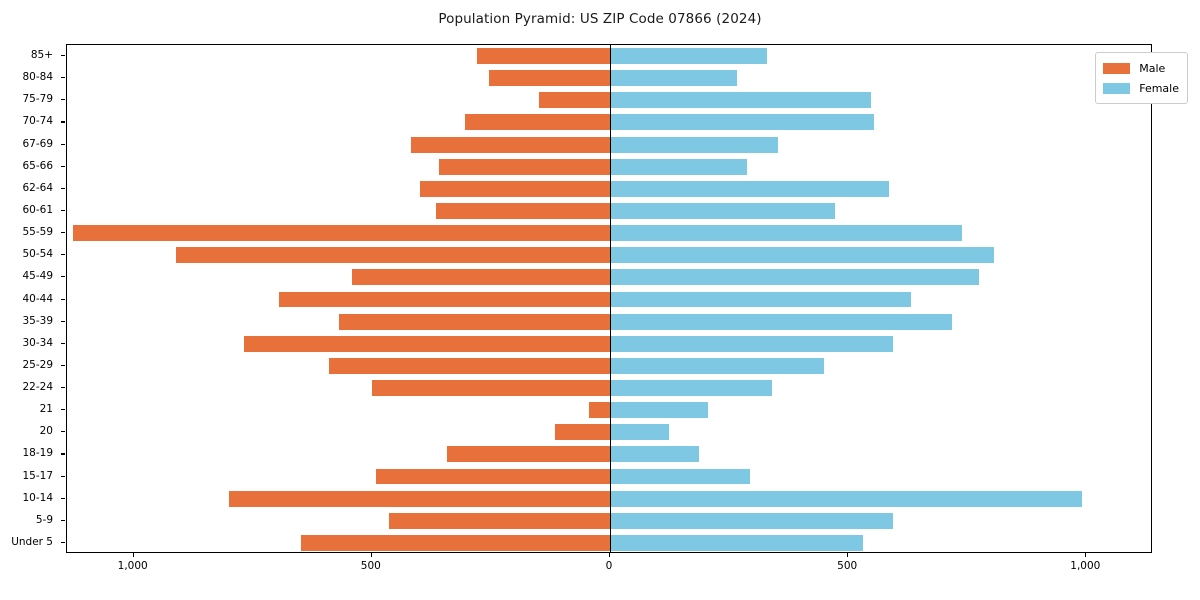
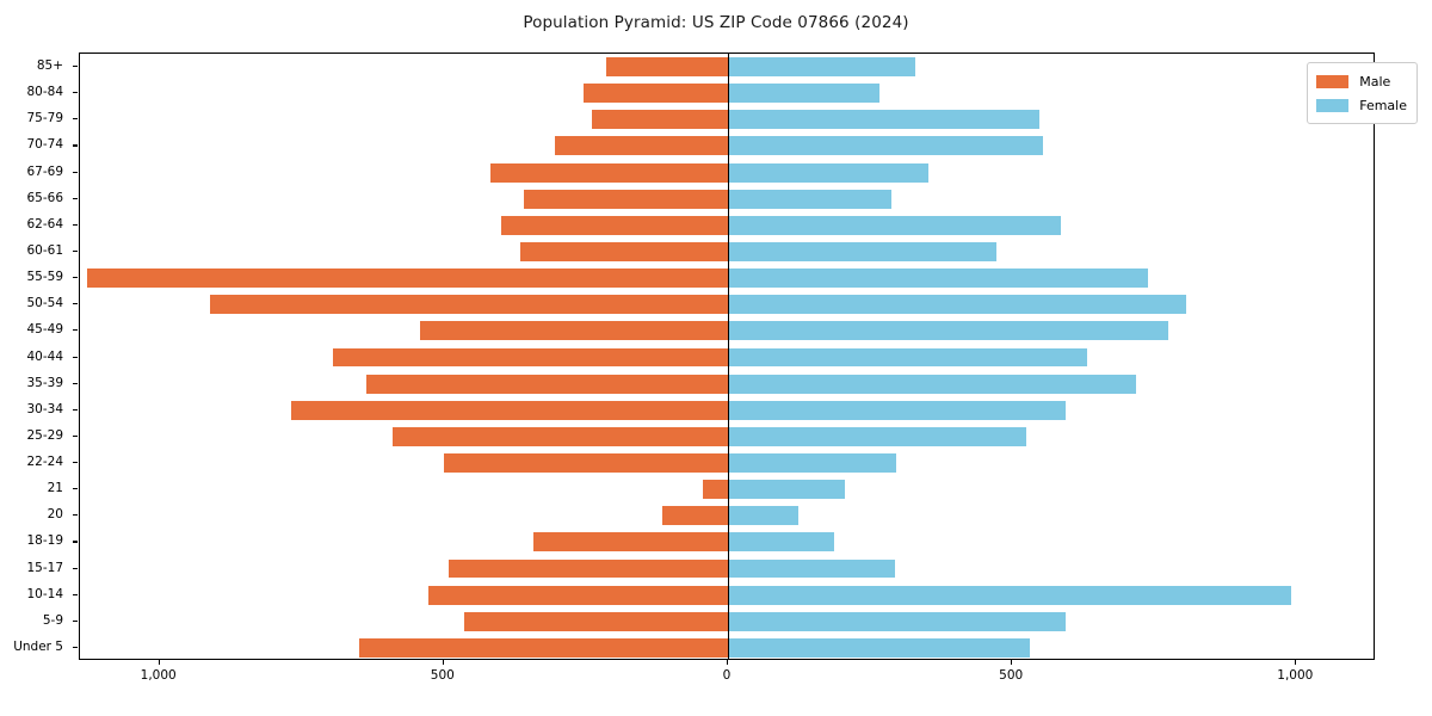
Male/85+: 280 -> 210
Male/75-79: 150 -> 240
Male/35-39: 570 -> 640
Female/25-29: 450 -> 520
Female/22-24: 340 -> 300
Male/10-14: 800 -> 530
